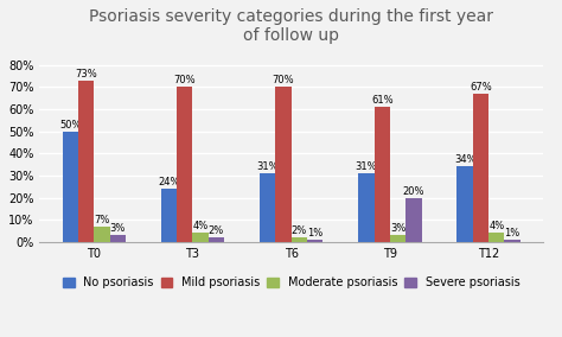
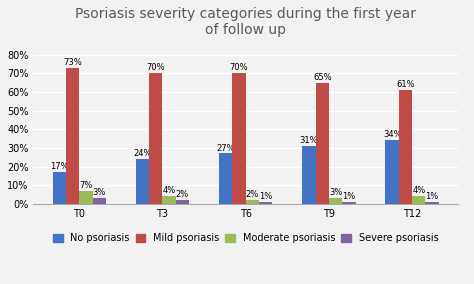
No psoriasis/T0: 50% -> 17%
No psoriasis/T6: 31% -> 27%
Mild psoriasis/T9: 61% -> 65%
Severe psoriasis/T9: 20% -> 1%
Mild psoriasis/T12: 67% -> 61%
